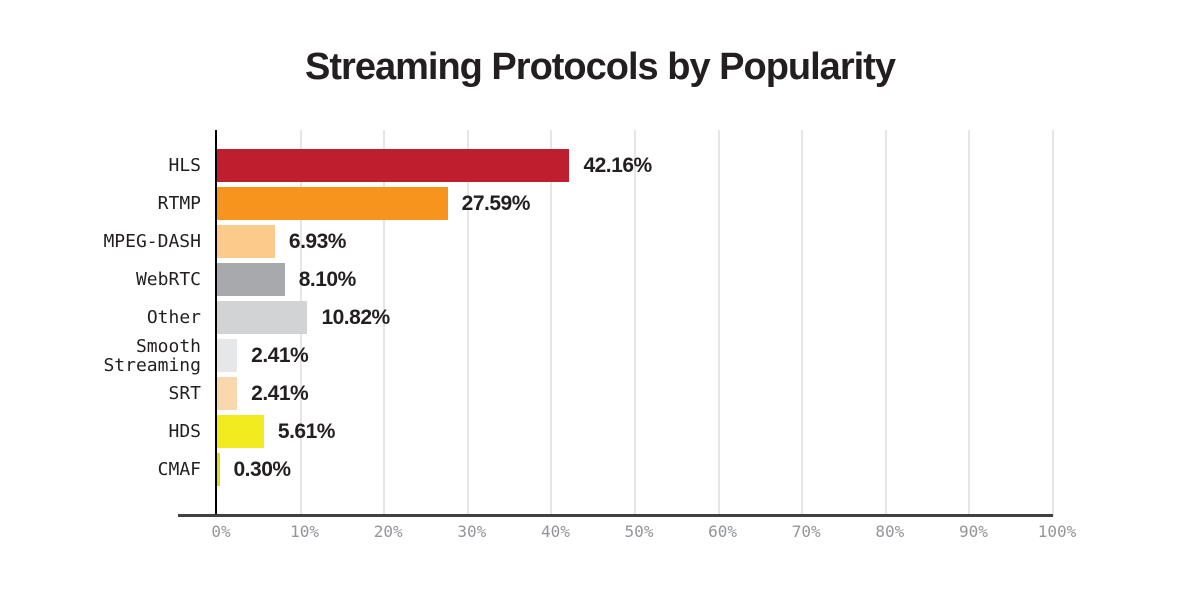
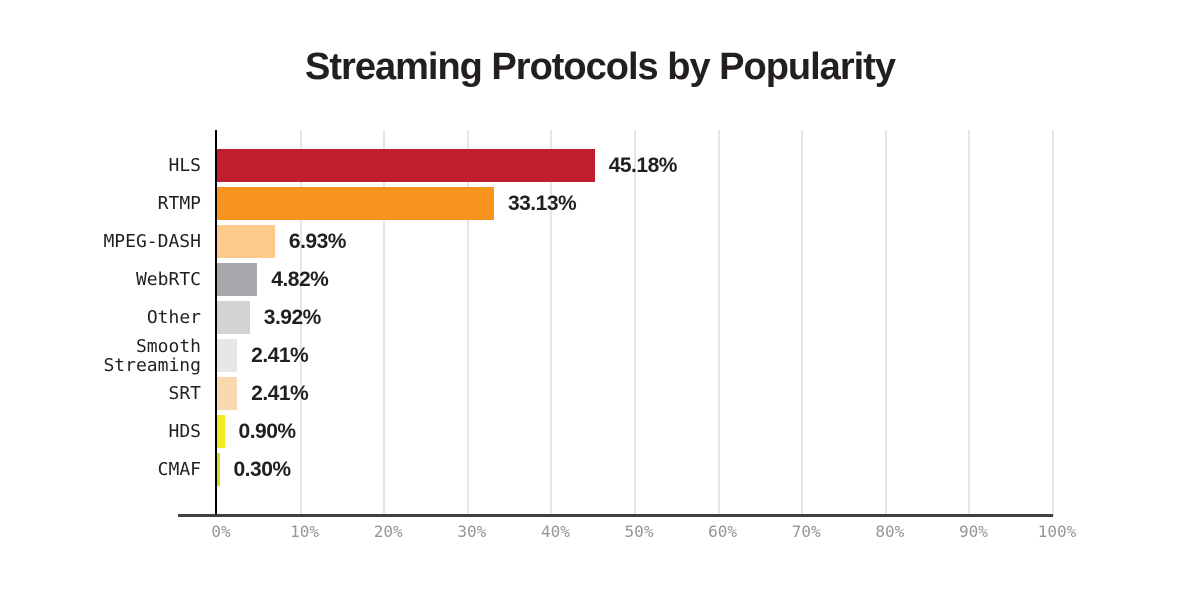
HLS: 42.16% -> 45.18%
RTMP: 27.59% -> 33.13%
WebRTC: 8.10% -> 4.82%
Other: 10.82% -> 3.92%
HDS: 5.61% -> 0.90%
